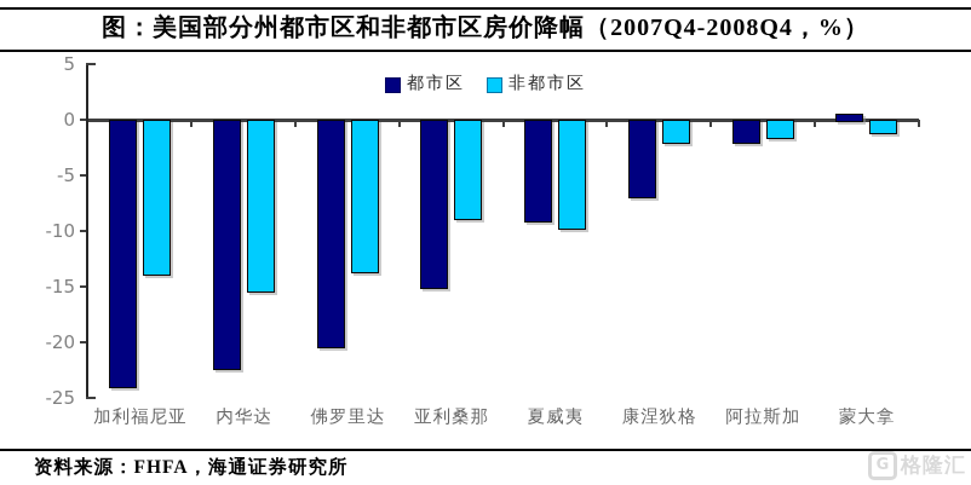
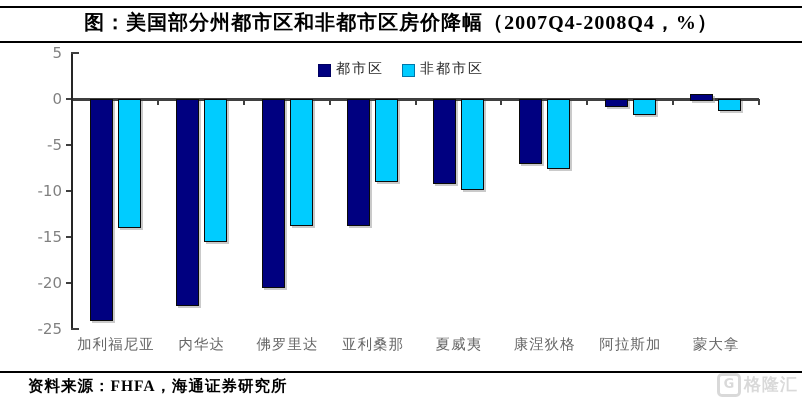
都市区/亚利桑那: -15 -> -14
非都市区/康涅狄格: -2 -> -7
都市区/阿拉斯加: -2 -> -1
